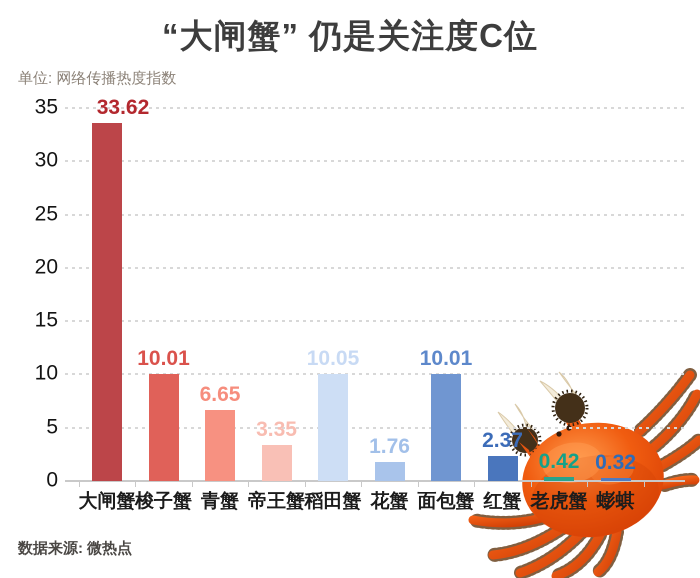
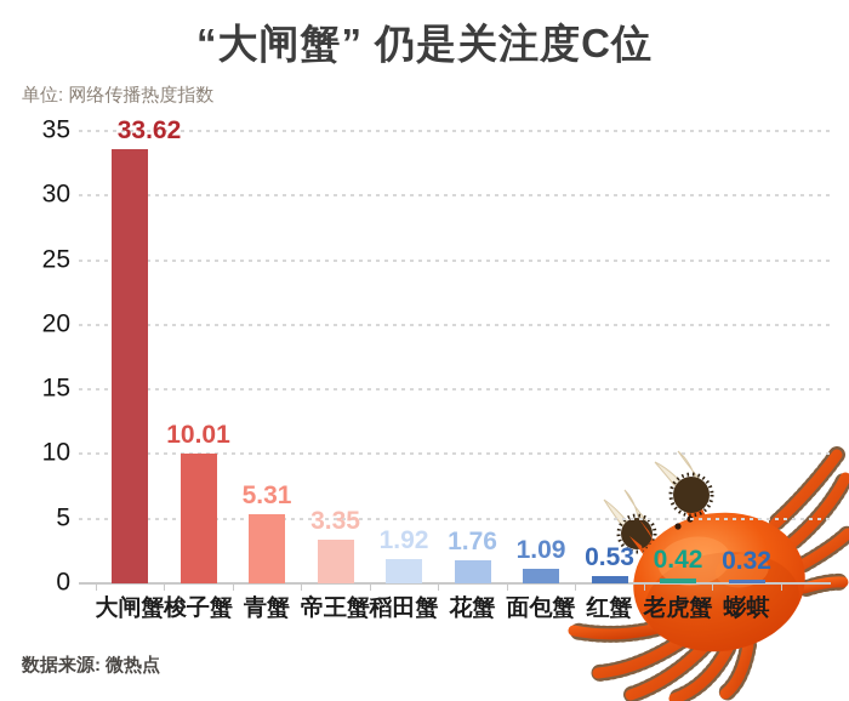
青蟹: 6.65 -> 5.31
稻田蟹: 10.05 -> 1.92
面包蟹: 10.01 -> 1.09
红蟹: 2.37 -> 0.53
